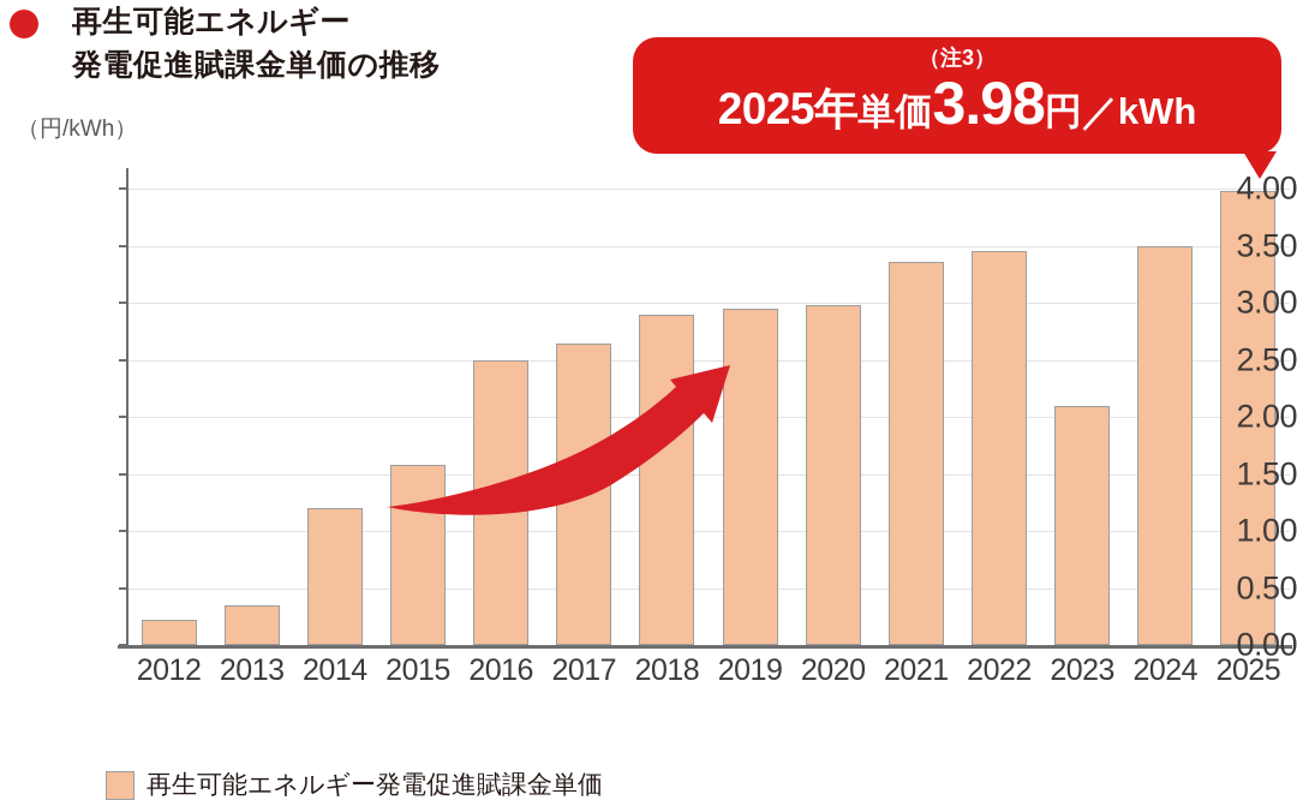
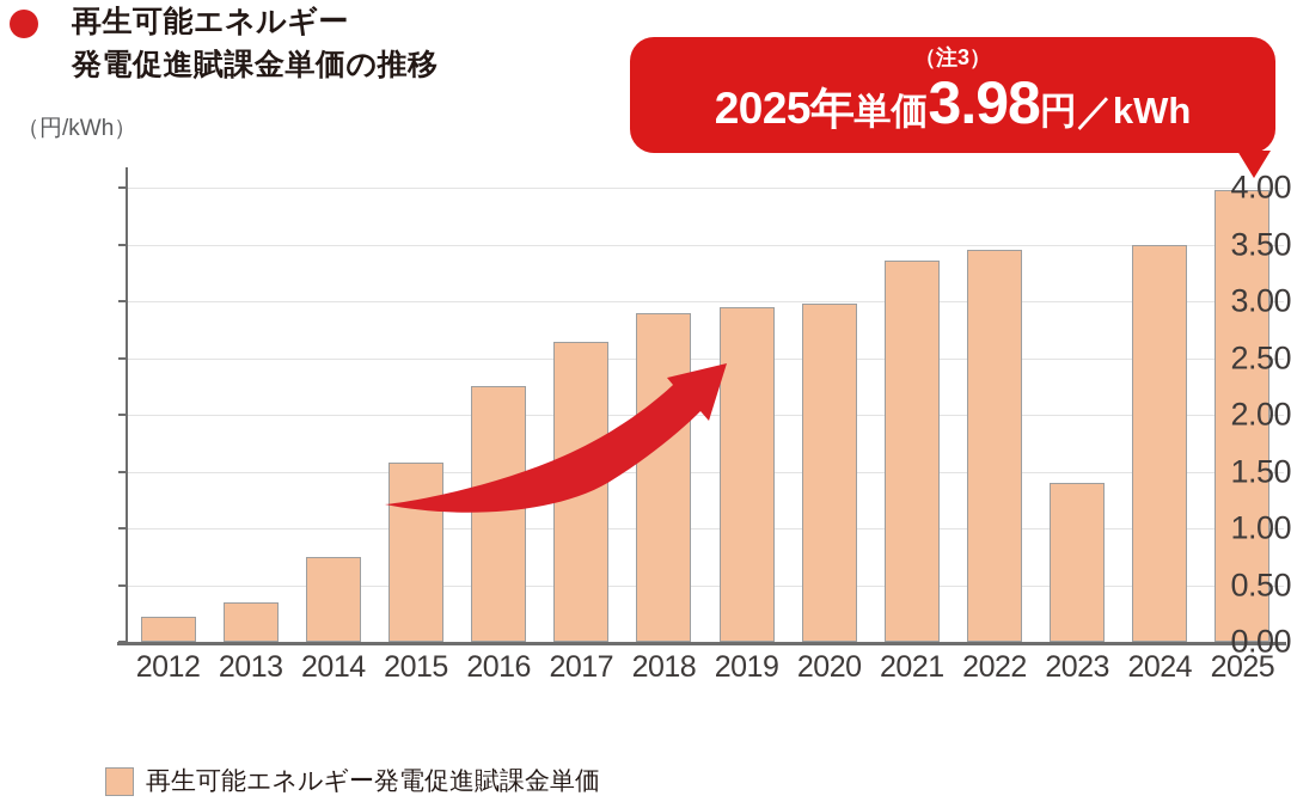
2014: 1.2 -> 0.8
2016: 2.5 -> 2.2
2023: 2.1 -> 1.4
